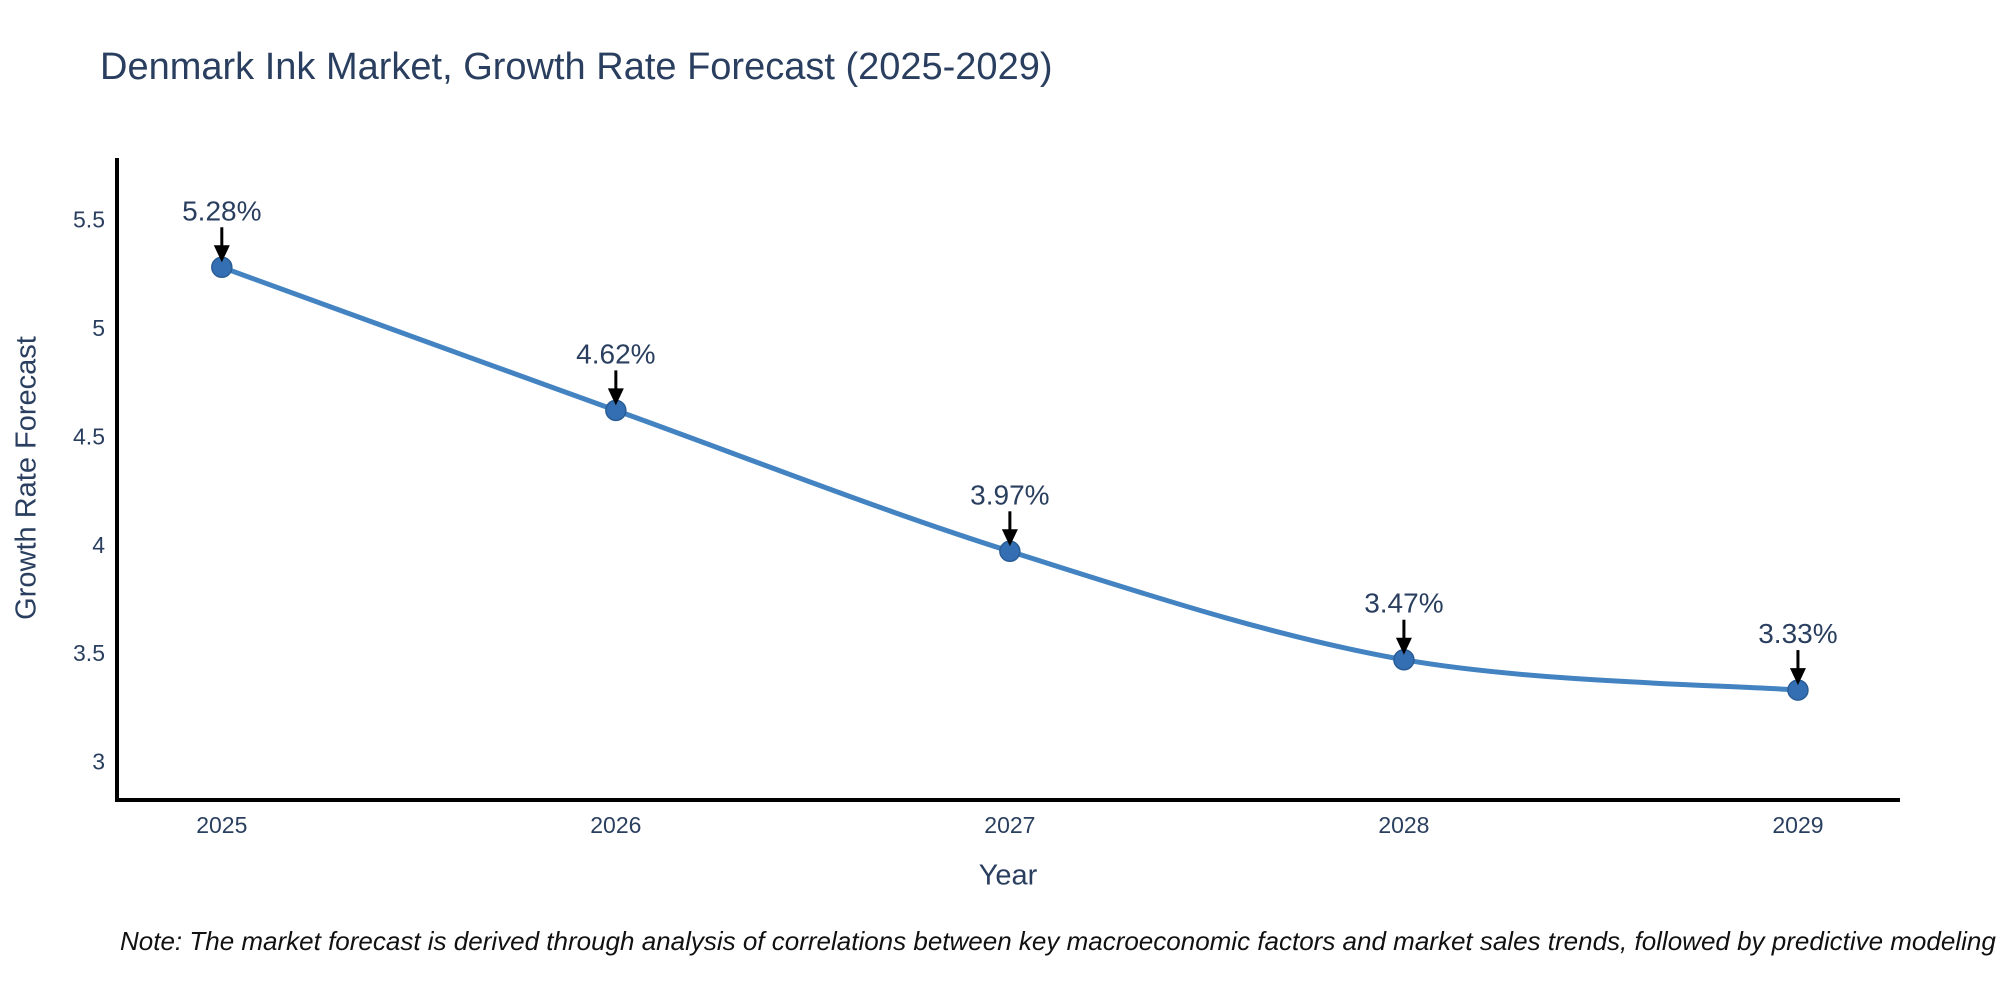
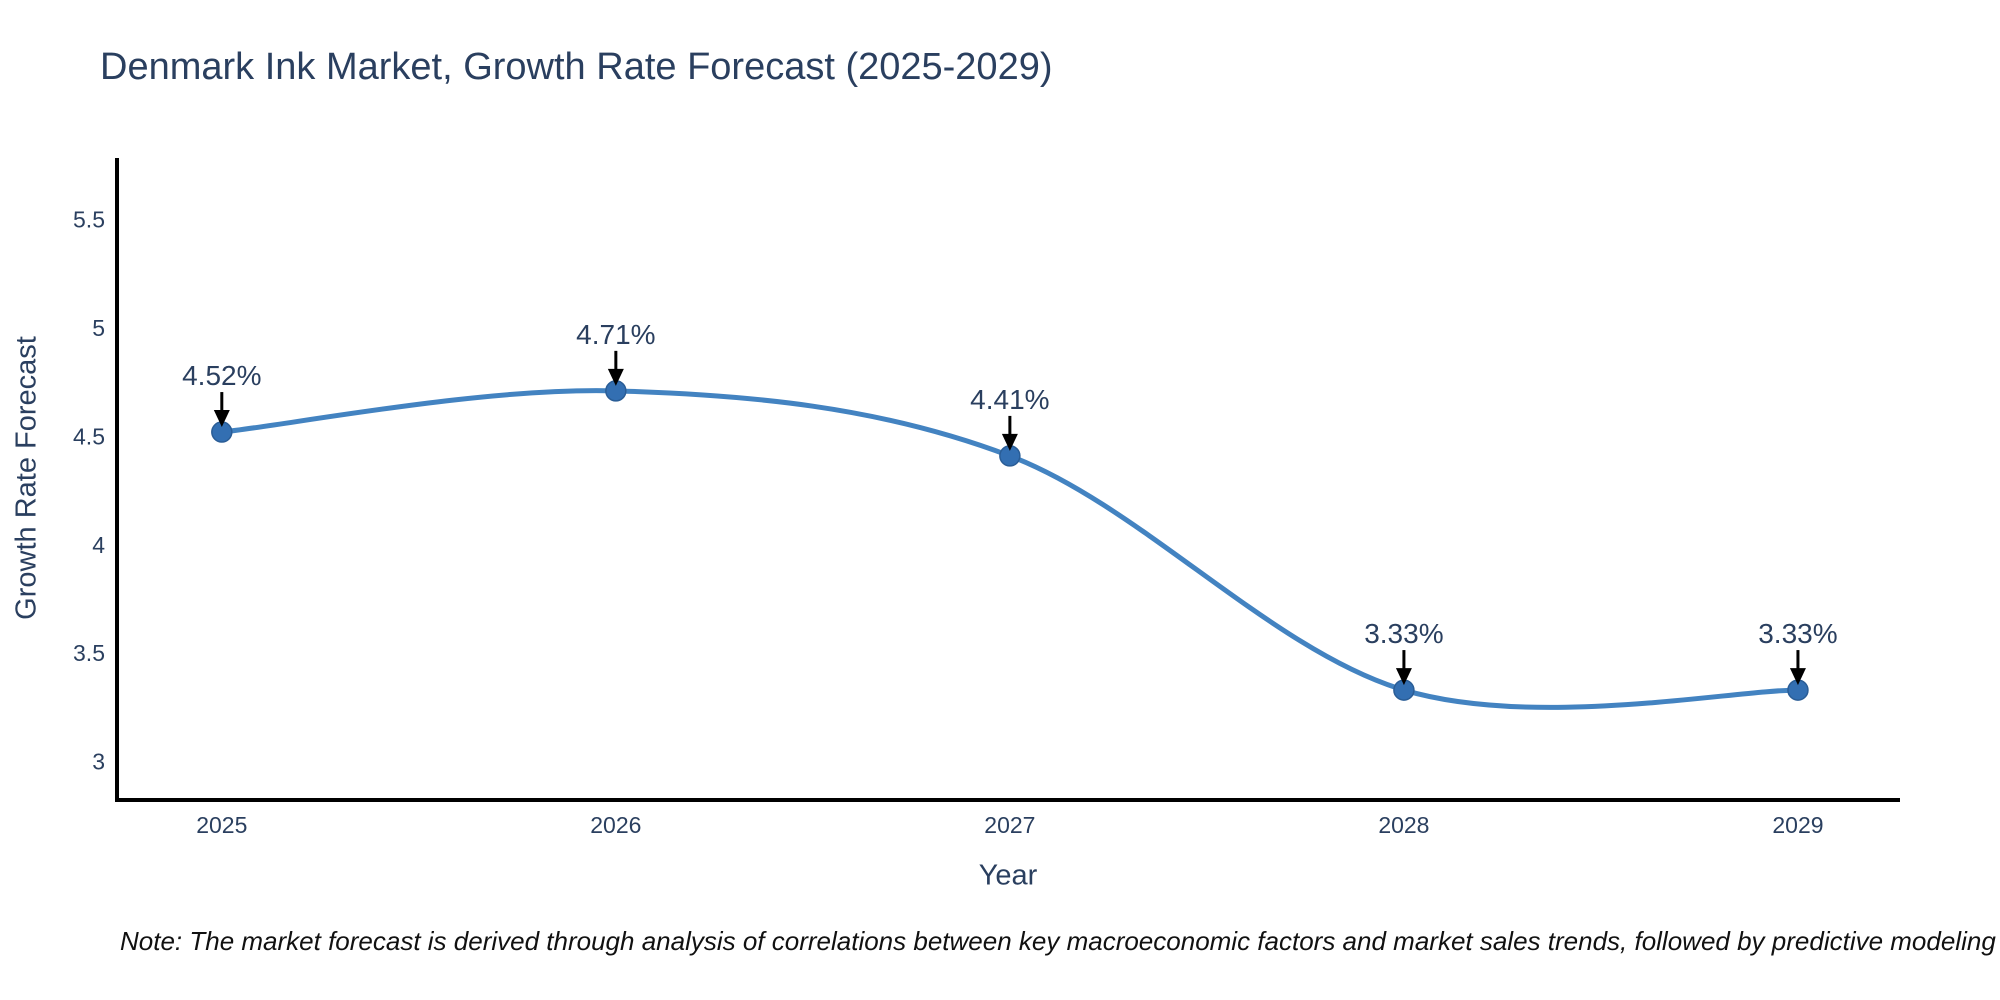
2025: 5.28% -> 4.52%
2026: 4.62% -> 4.71%
2027: 3.97% -> 4.41%
2028: 3.47% -> 3.33%
